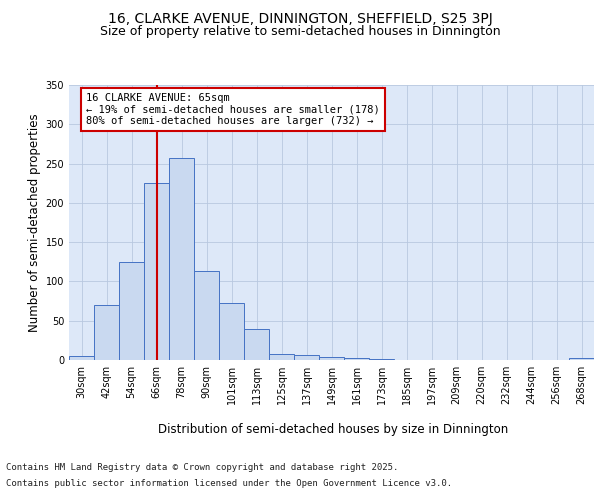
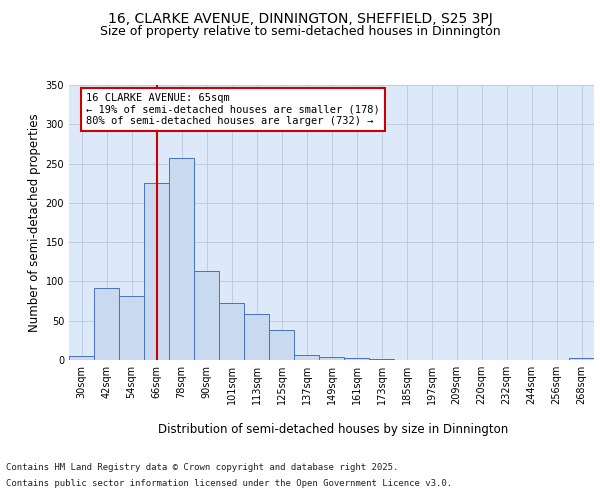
42sqm: 70 -> 92
54sqm: 125 -> 82
113sqm: 40 -> 58
125sqm: 8 -> 38
